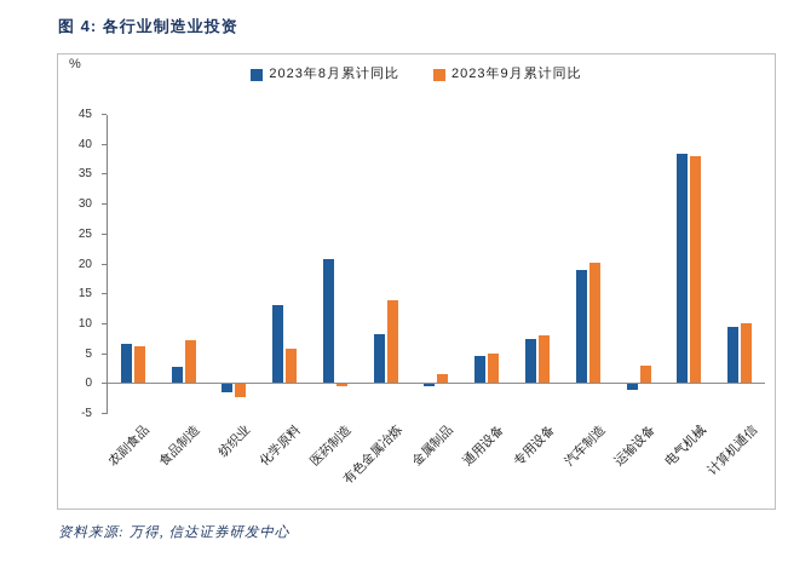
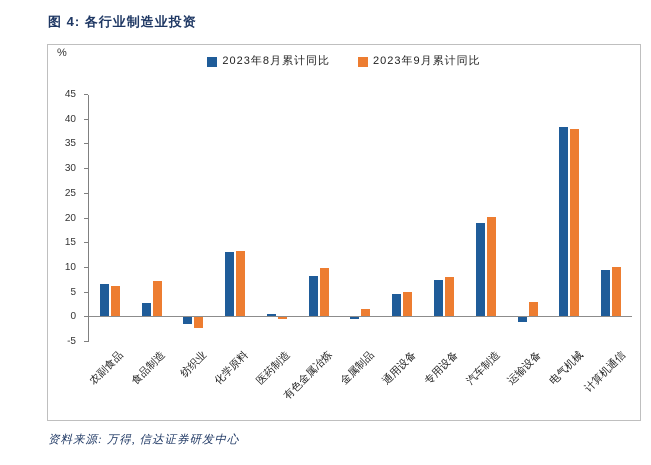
2023年9月累计同比/化学原料: 6 -> 14
2023年8月累计同比/医药制造: 21 -> 1
2023年9月累计同比/有色金属冶炼: 14 -> 10
